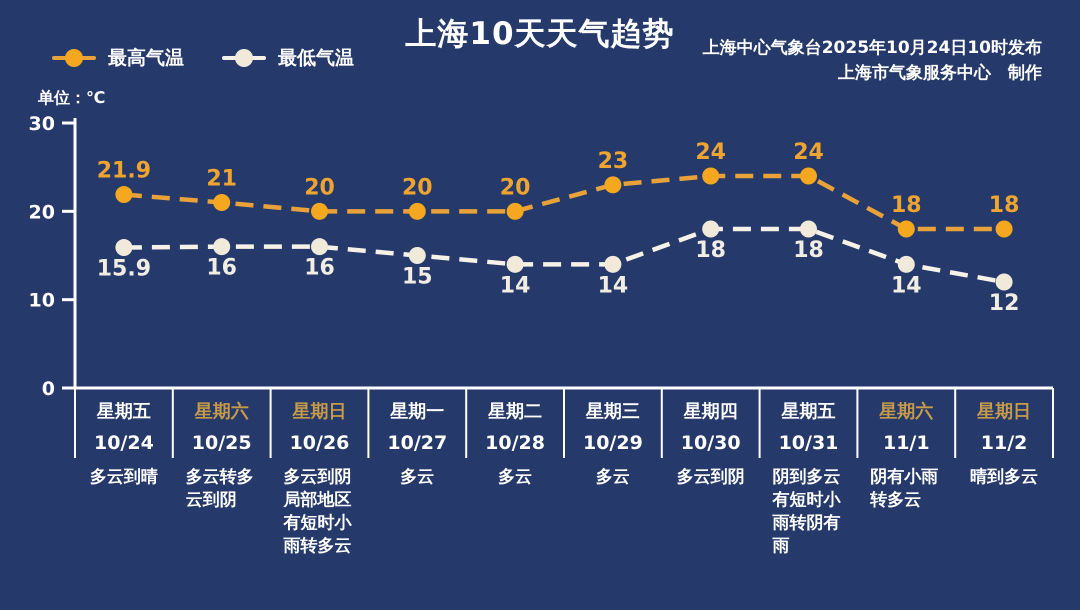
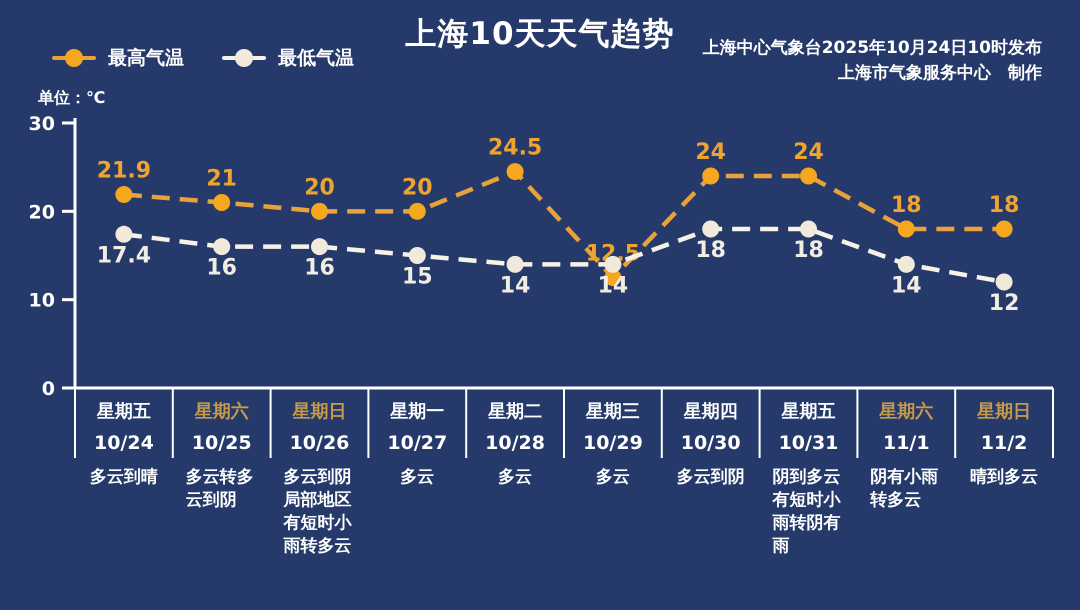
最低气温/10/24: 15.9 -> 17.4
最高气温/10/28: 20 -> 24.5
最高气温/10/29: 23 -> 12.5
